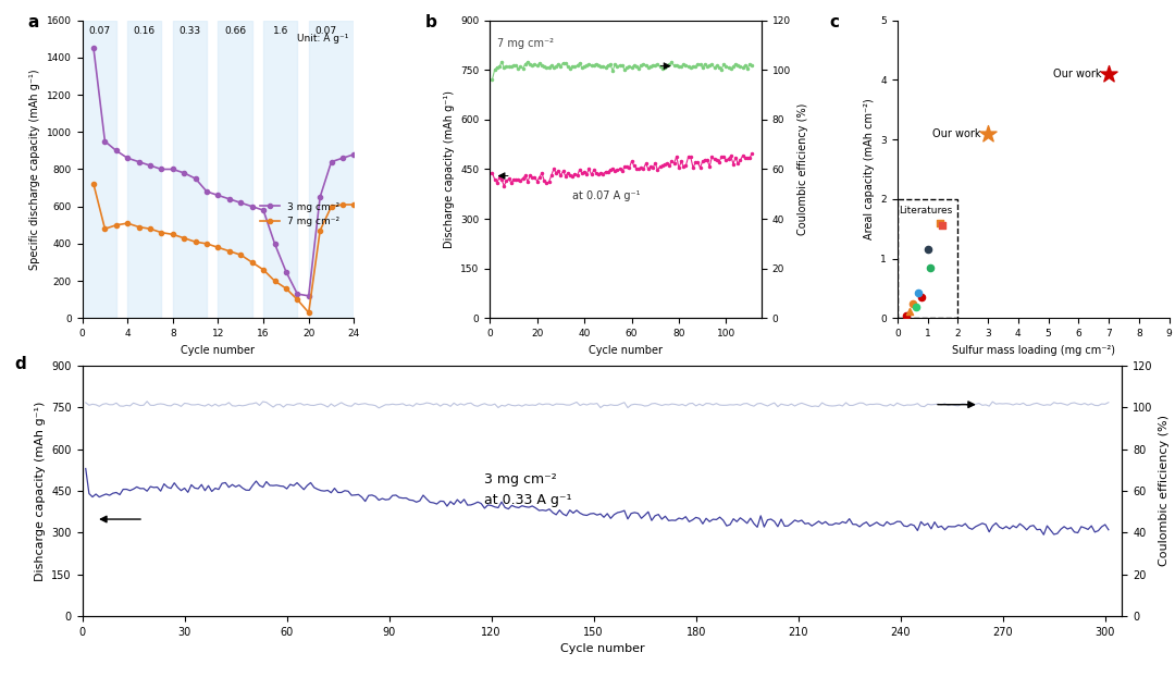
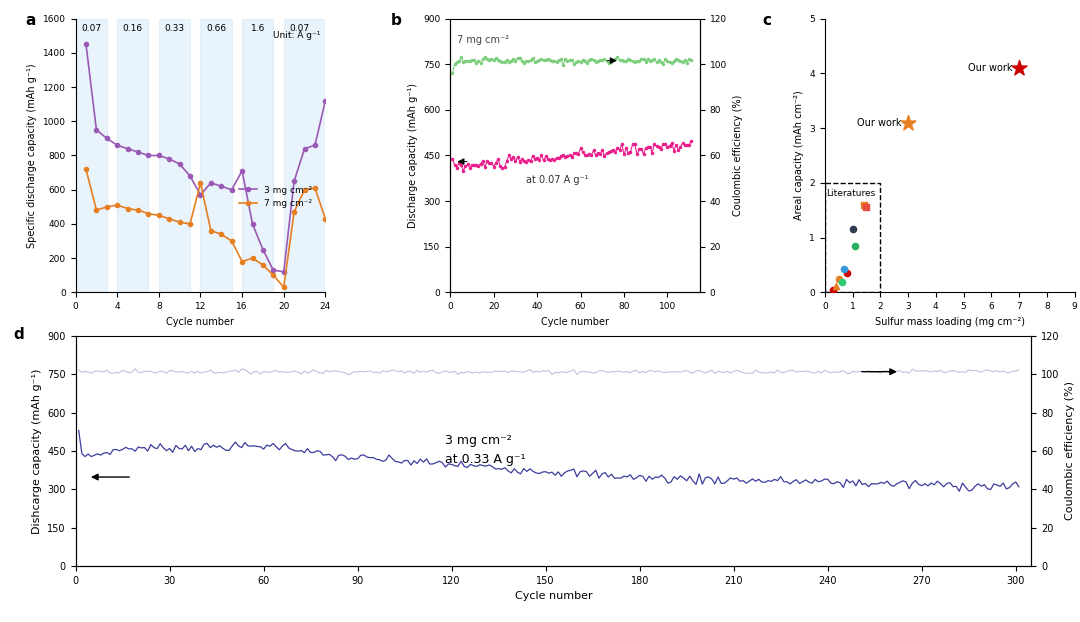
3 mg cm⁻²/12: 660 -> 570
7 mg cm⁻²/12: 380 -> 640
3 mg cm⁻²/16: 580 -> 710
7 mg cm⁻²/16: 260 -> 180
3 mg cm⁻²/24: 880 -> 1120
7 mg cm⁻²/24: 610 -> 430
